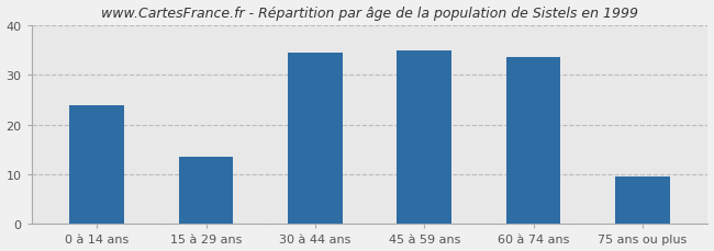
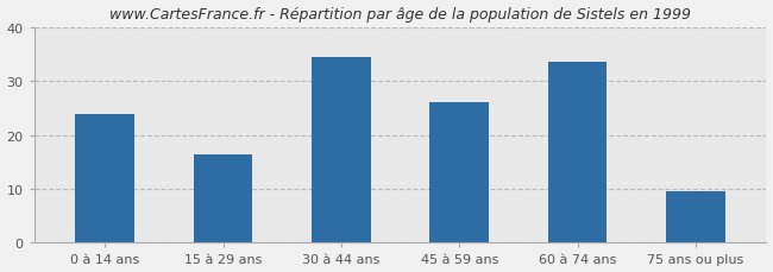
15 à 29 ans: 13.5 -> 16.5
45 à 59 ans: 35.0 -> 26.0
